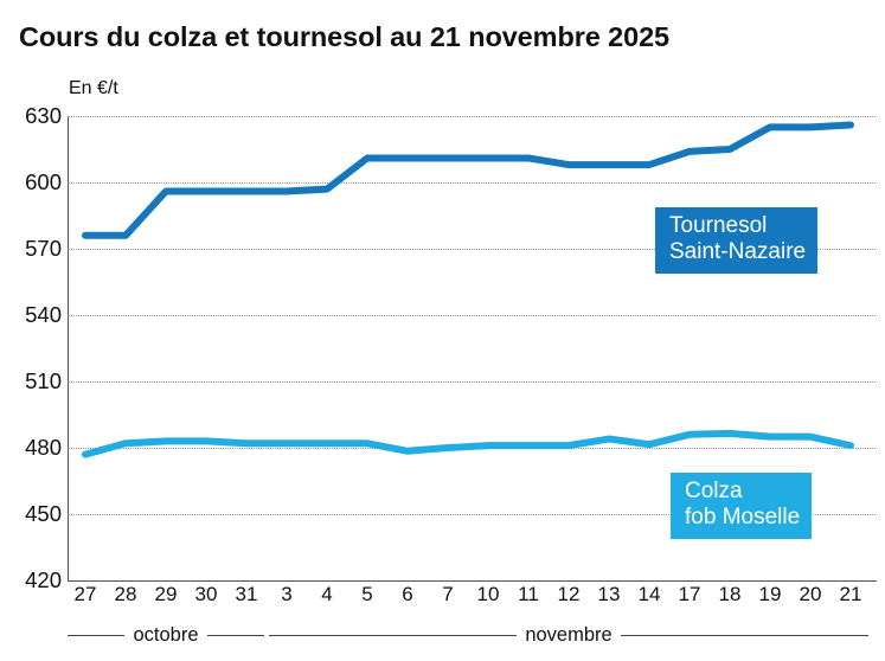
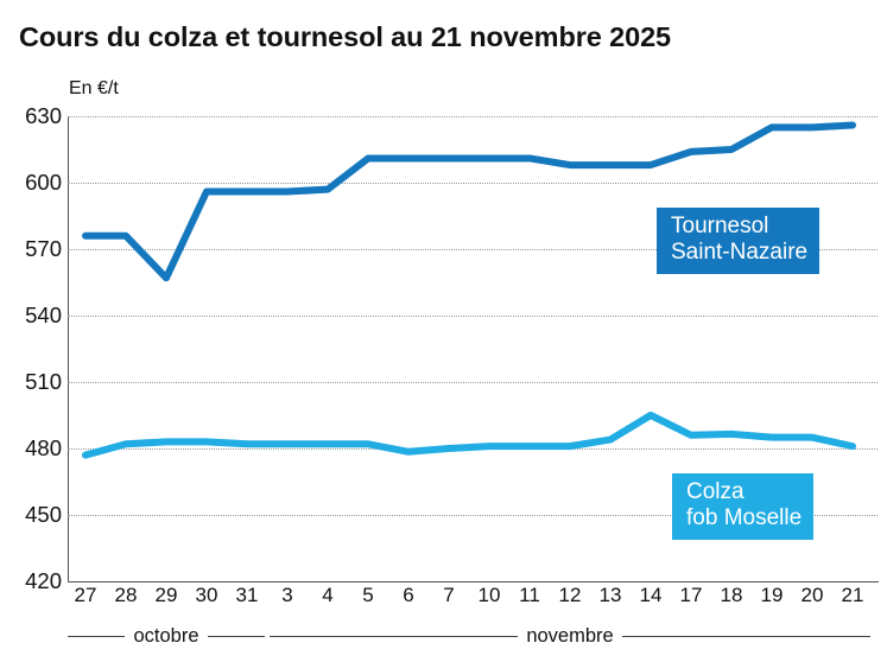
Tournesol Saint-Nazaire/29: 596 -> 557
Colza fob Moselle/14: 482 -> 495
